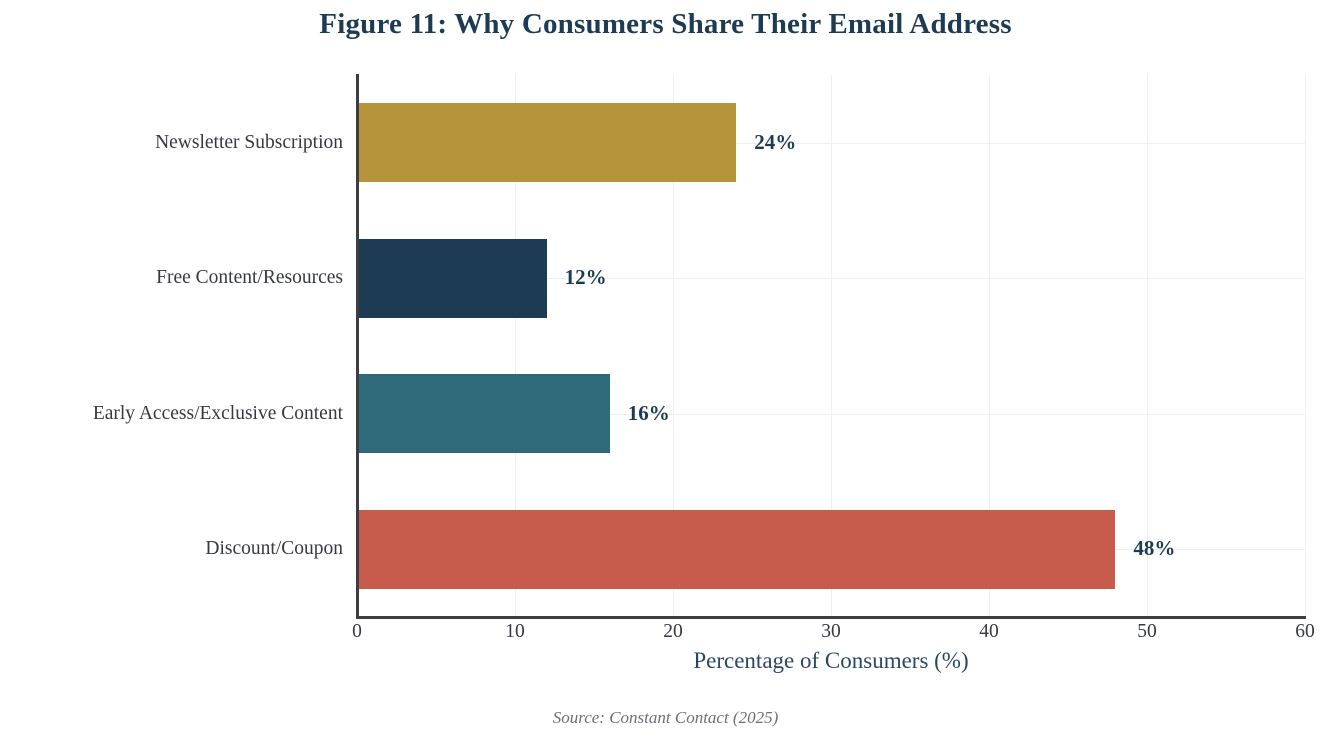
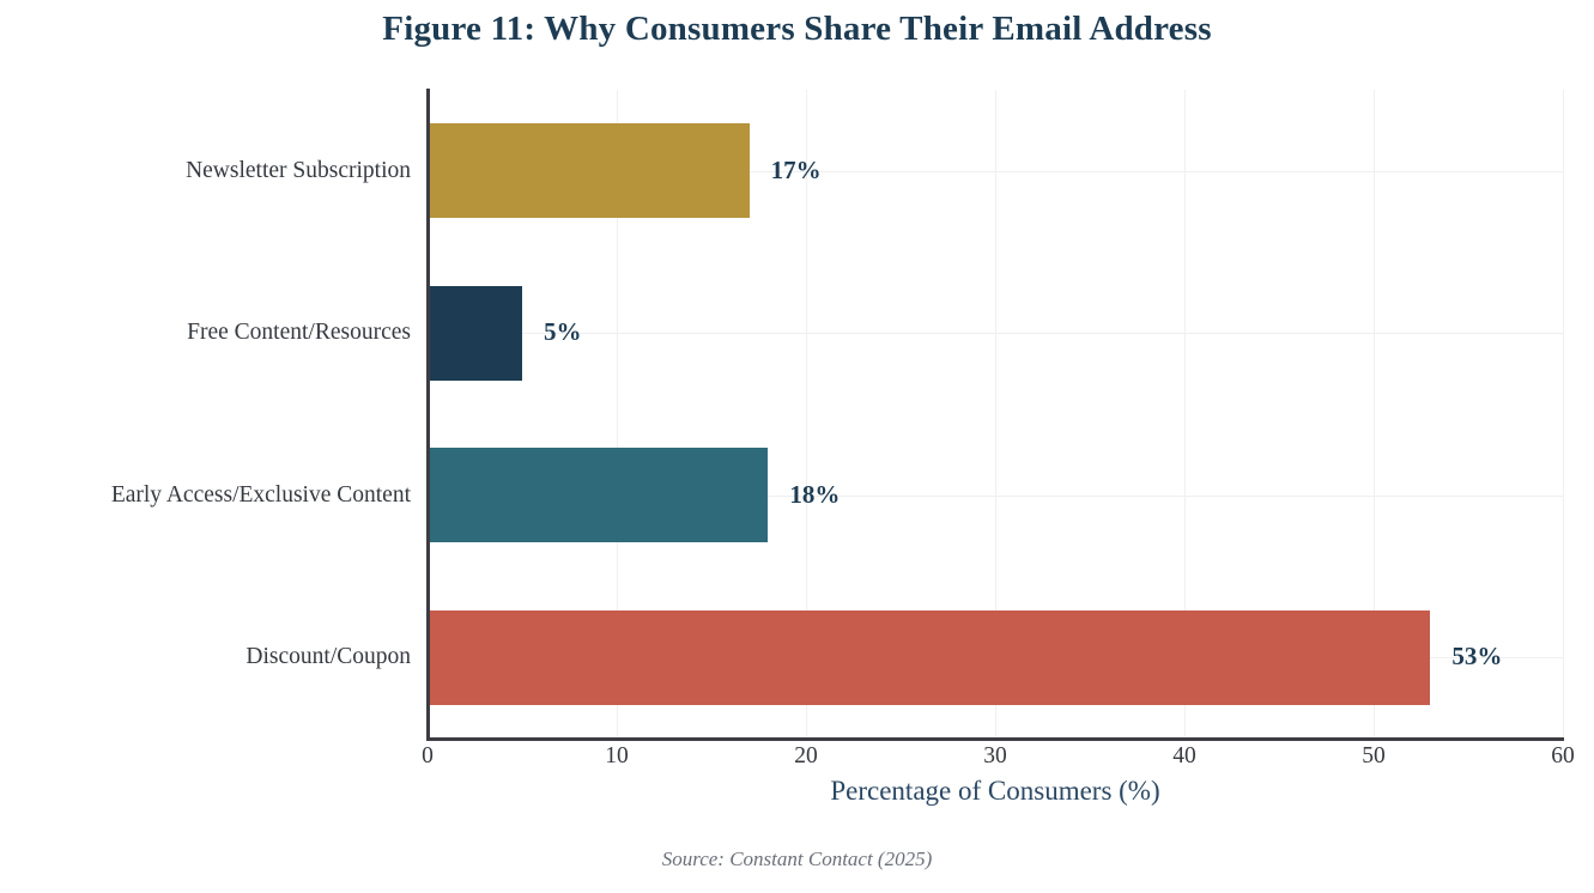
Newsletter Subscription: 24% -> 17%
Free Content/Resources: 12% -> 5%
Early Access/Exclusive Content: 16% -> 18%
Discount/Coupon: 48% -> 53%
